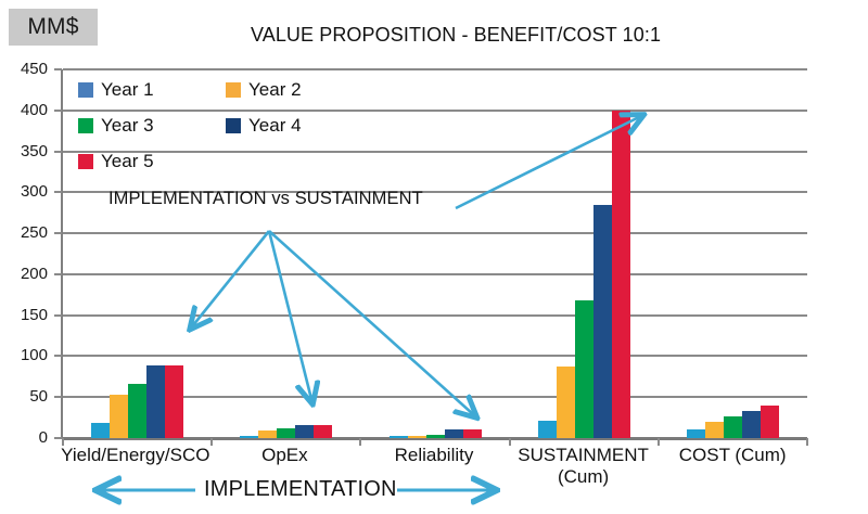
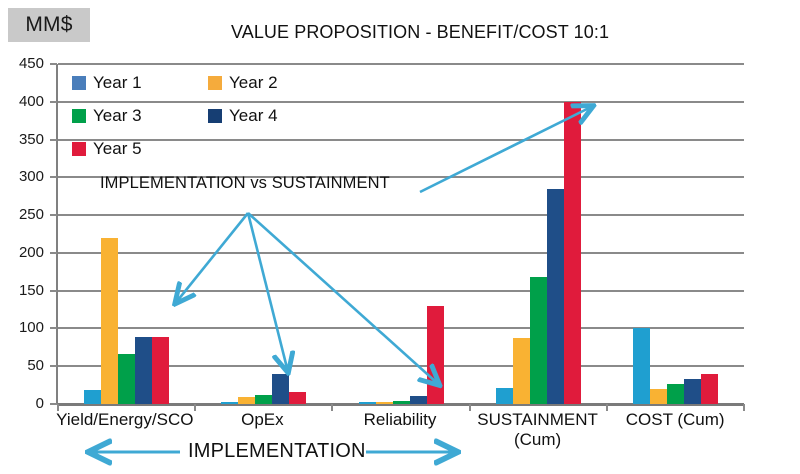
Year 2/Yield/Energy/SCO: 50 -> 220
Year 4/OpEx: 20 -> 40
Year 5/Reliability: 10 -> 130
Year 1/COST (Cum): 10 -> 100
